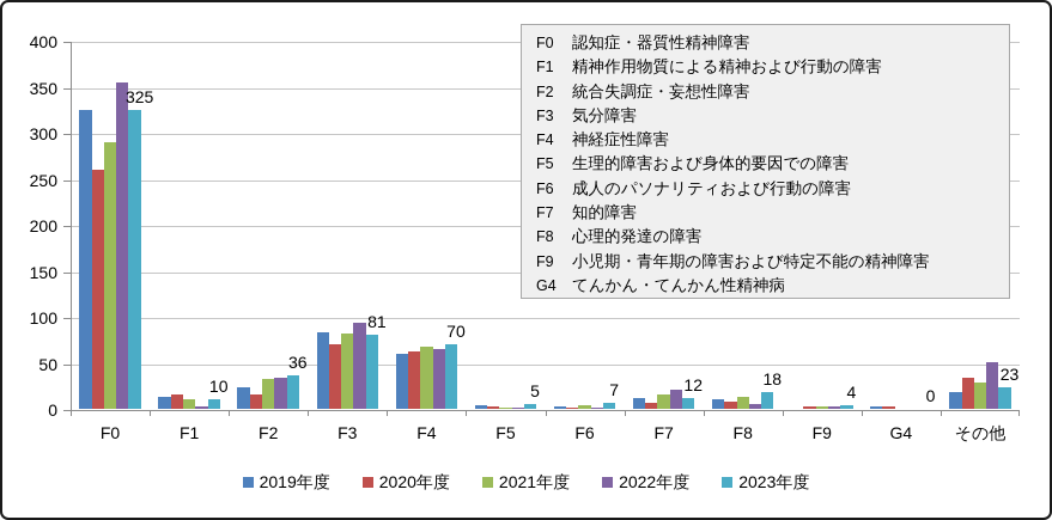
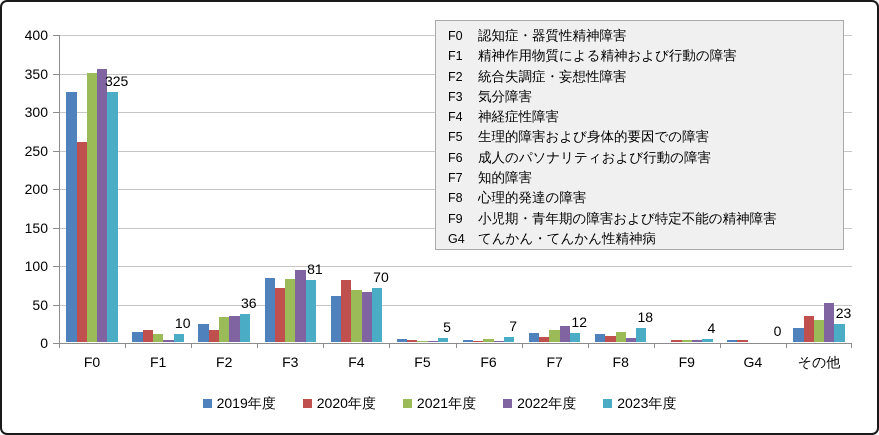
2021年度/F0: 290 -> 350
2020年度/F4: 60 -> 80
